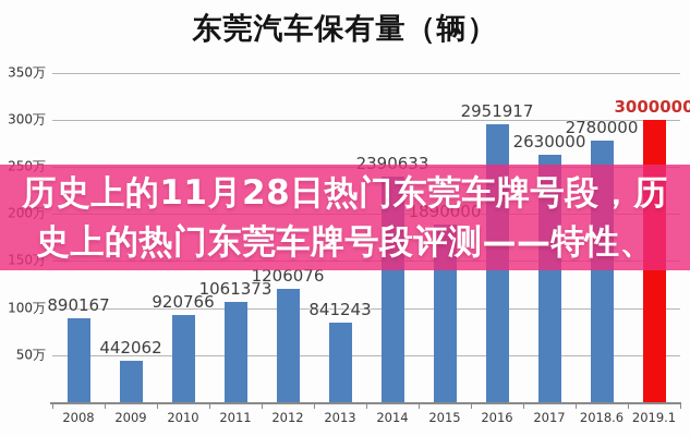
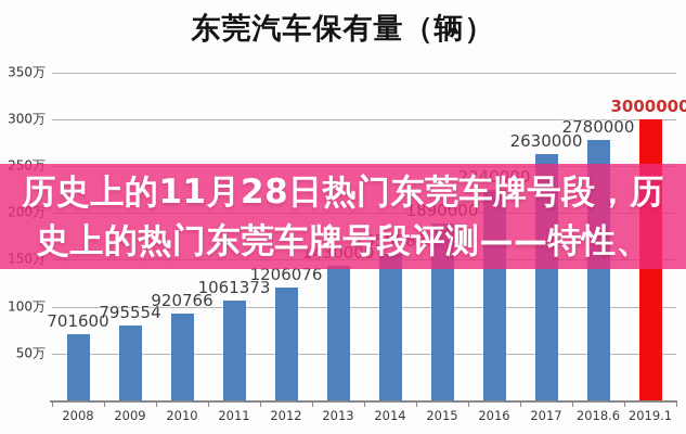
2008: 890167 -> 701600
2009: 442062 -> 795554
2013: 841243 -> 1430000
2014: 2390633 -> 1559588
2016: 2951917 -> 2240000
